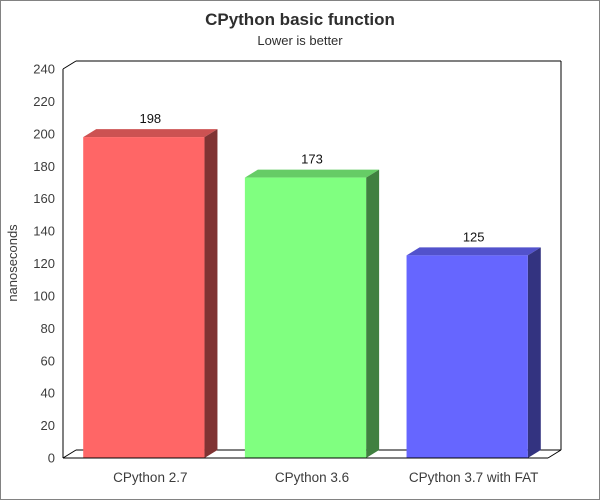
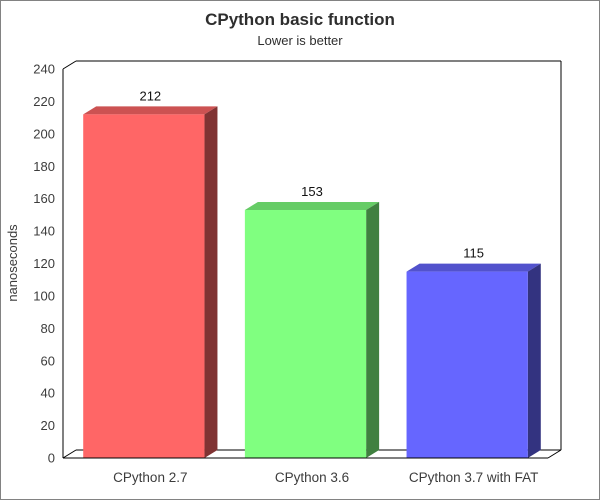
CPython 2.7: 198 -> 212
CPython 3.6: 173 -> 153
CPython 3.7 with FAT: 125 -> 115
